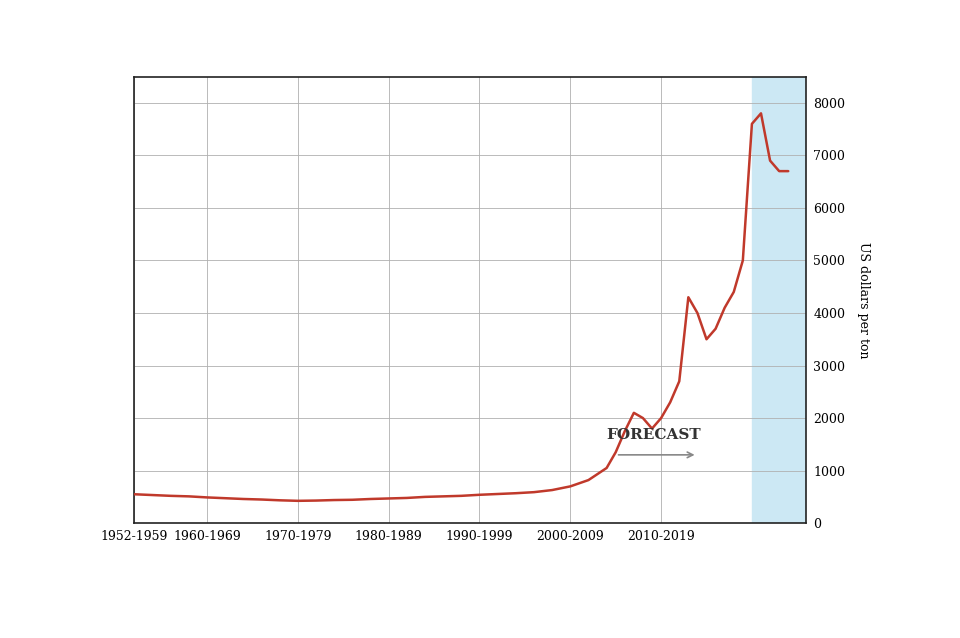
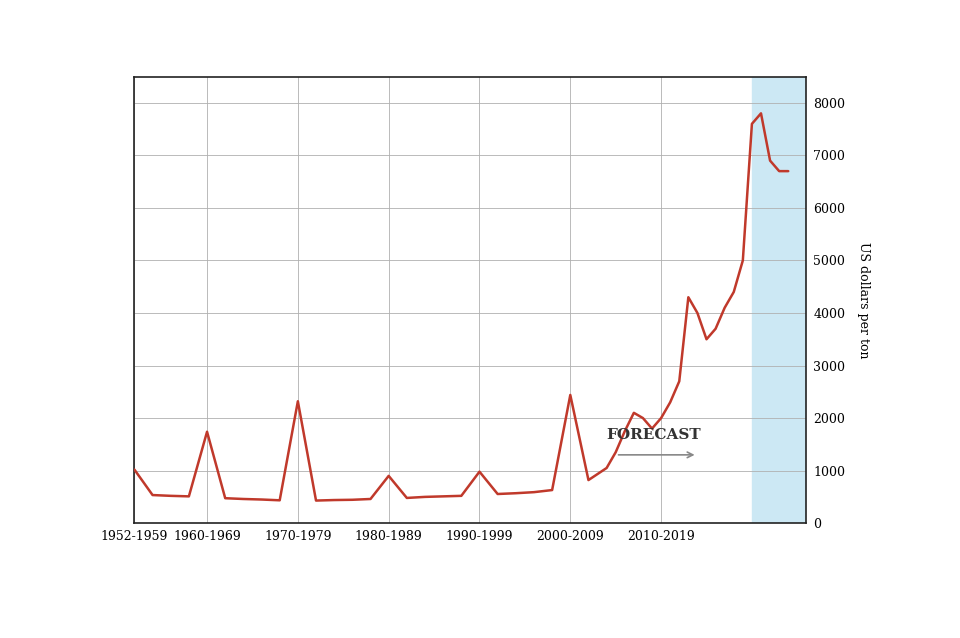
1952-1959: 550 -> 1020
1960-1969: 490 -> 1740
1970-1979: 420 -> 2320
1980-1989: 470 -> 900
1990-1999: 540 -> 980
2000-2009: 700 -> 2440
